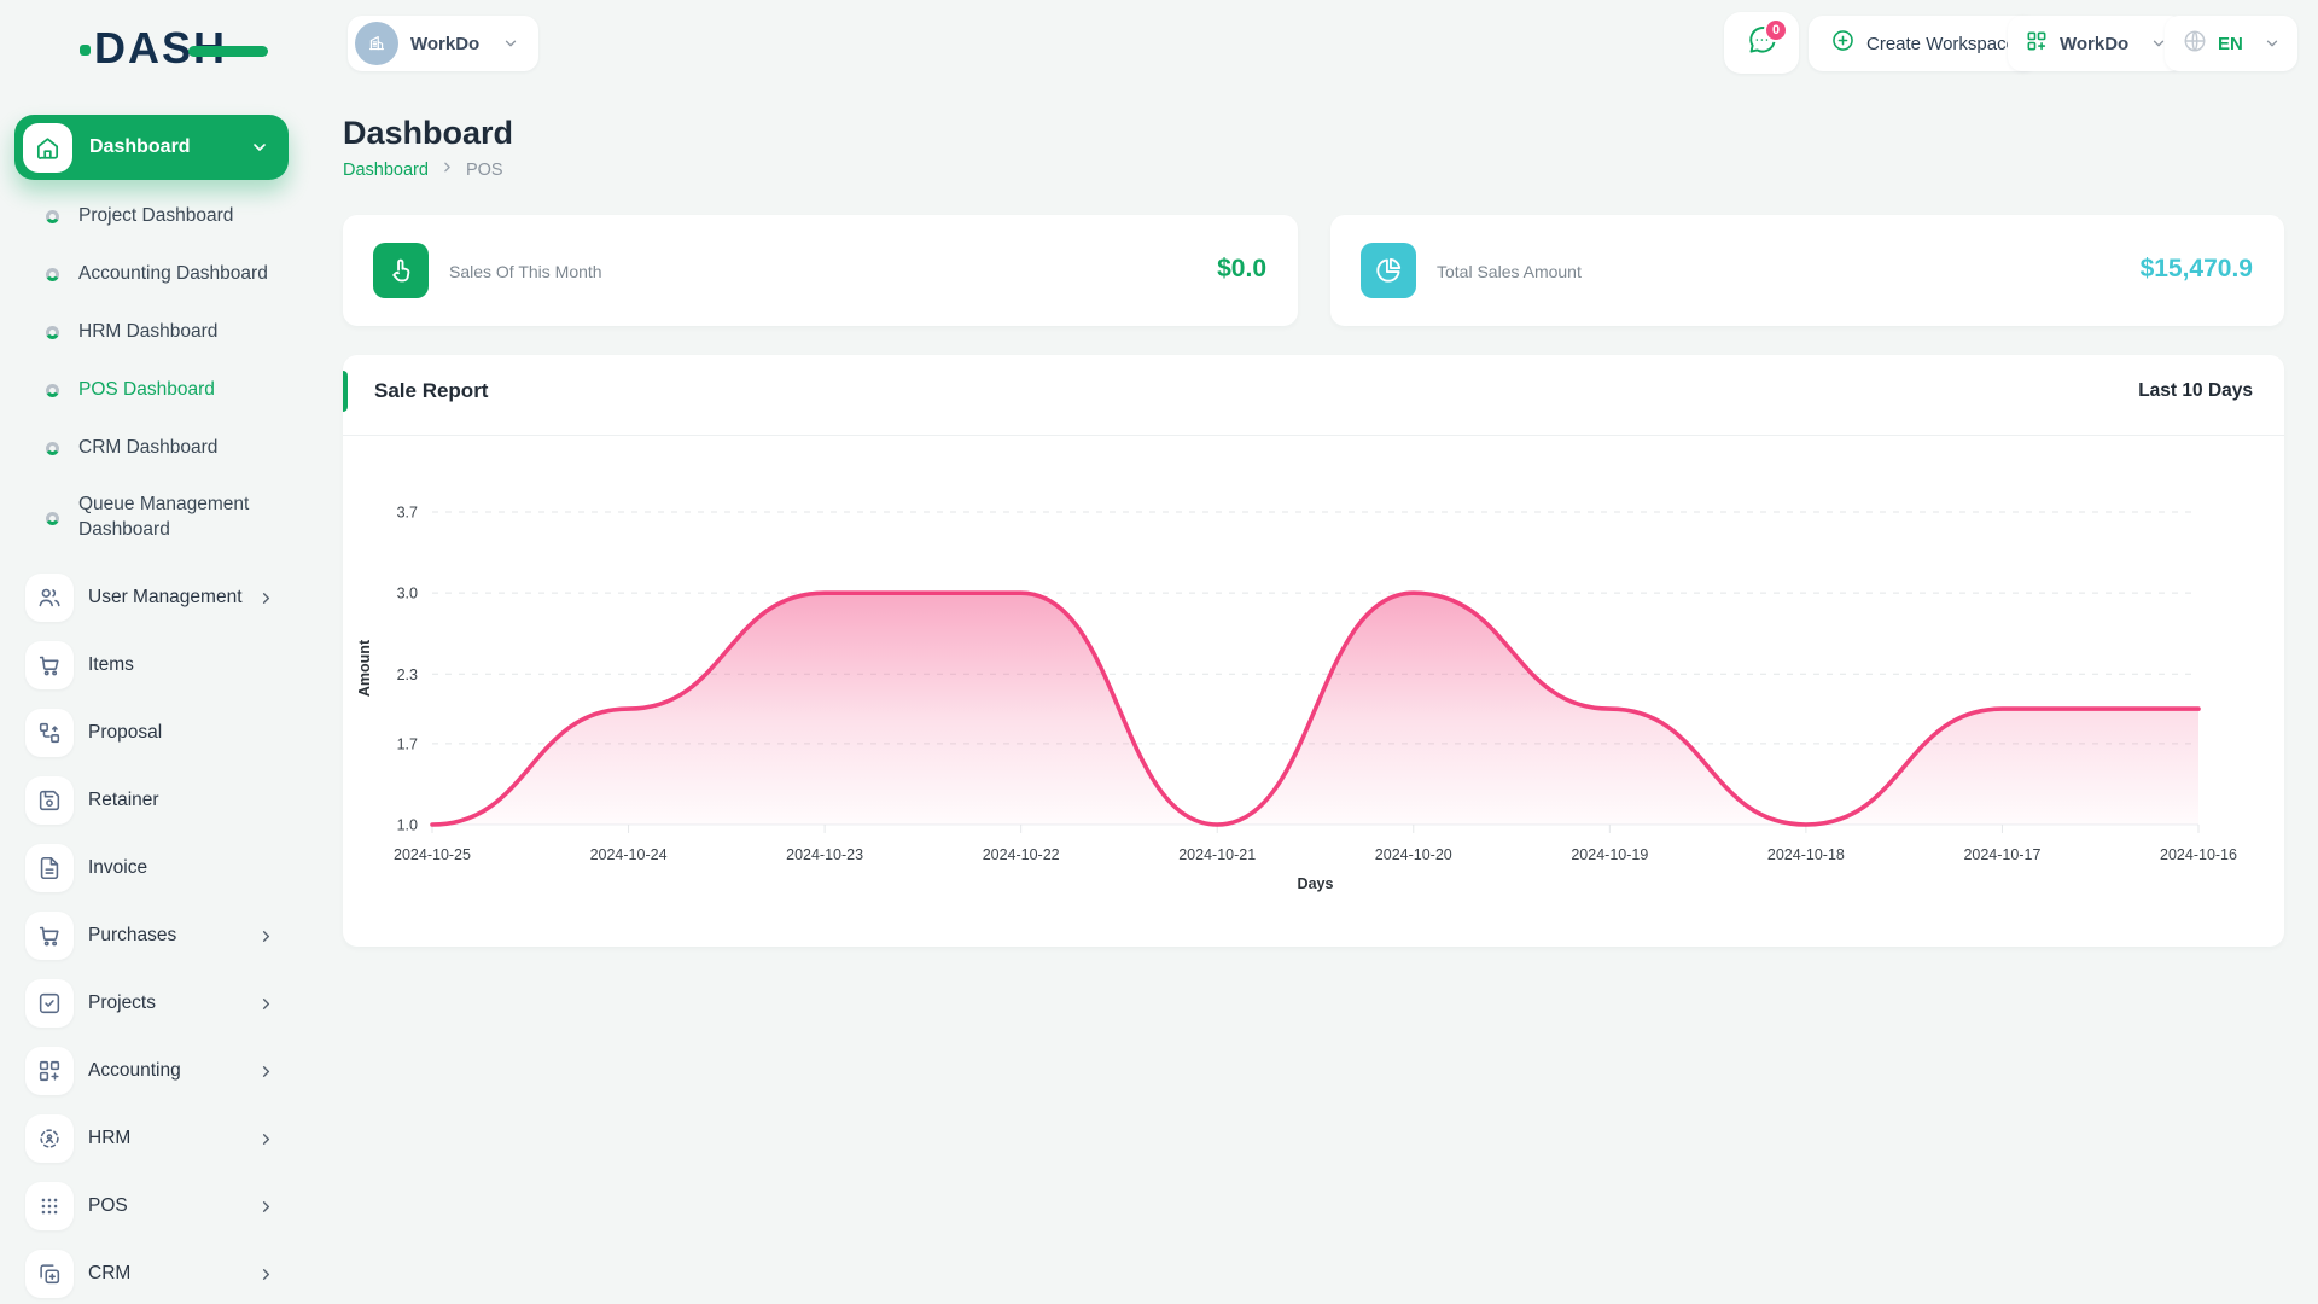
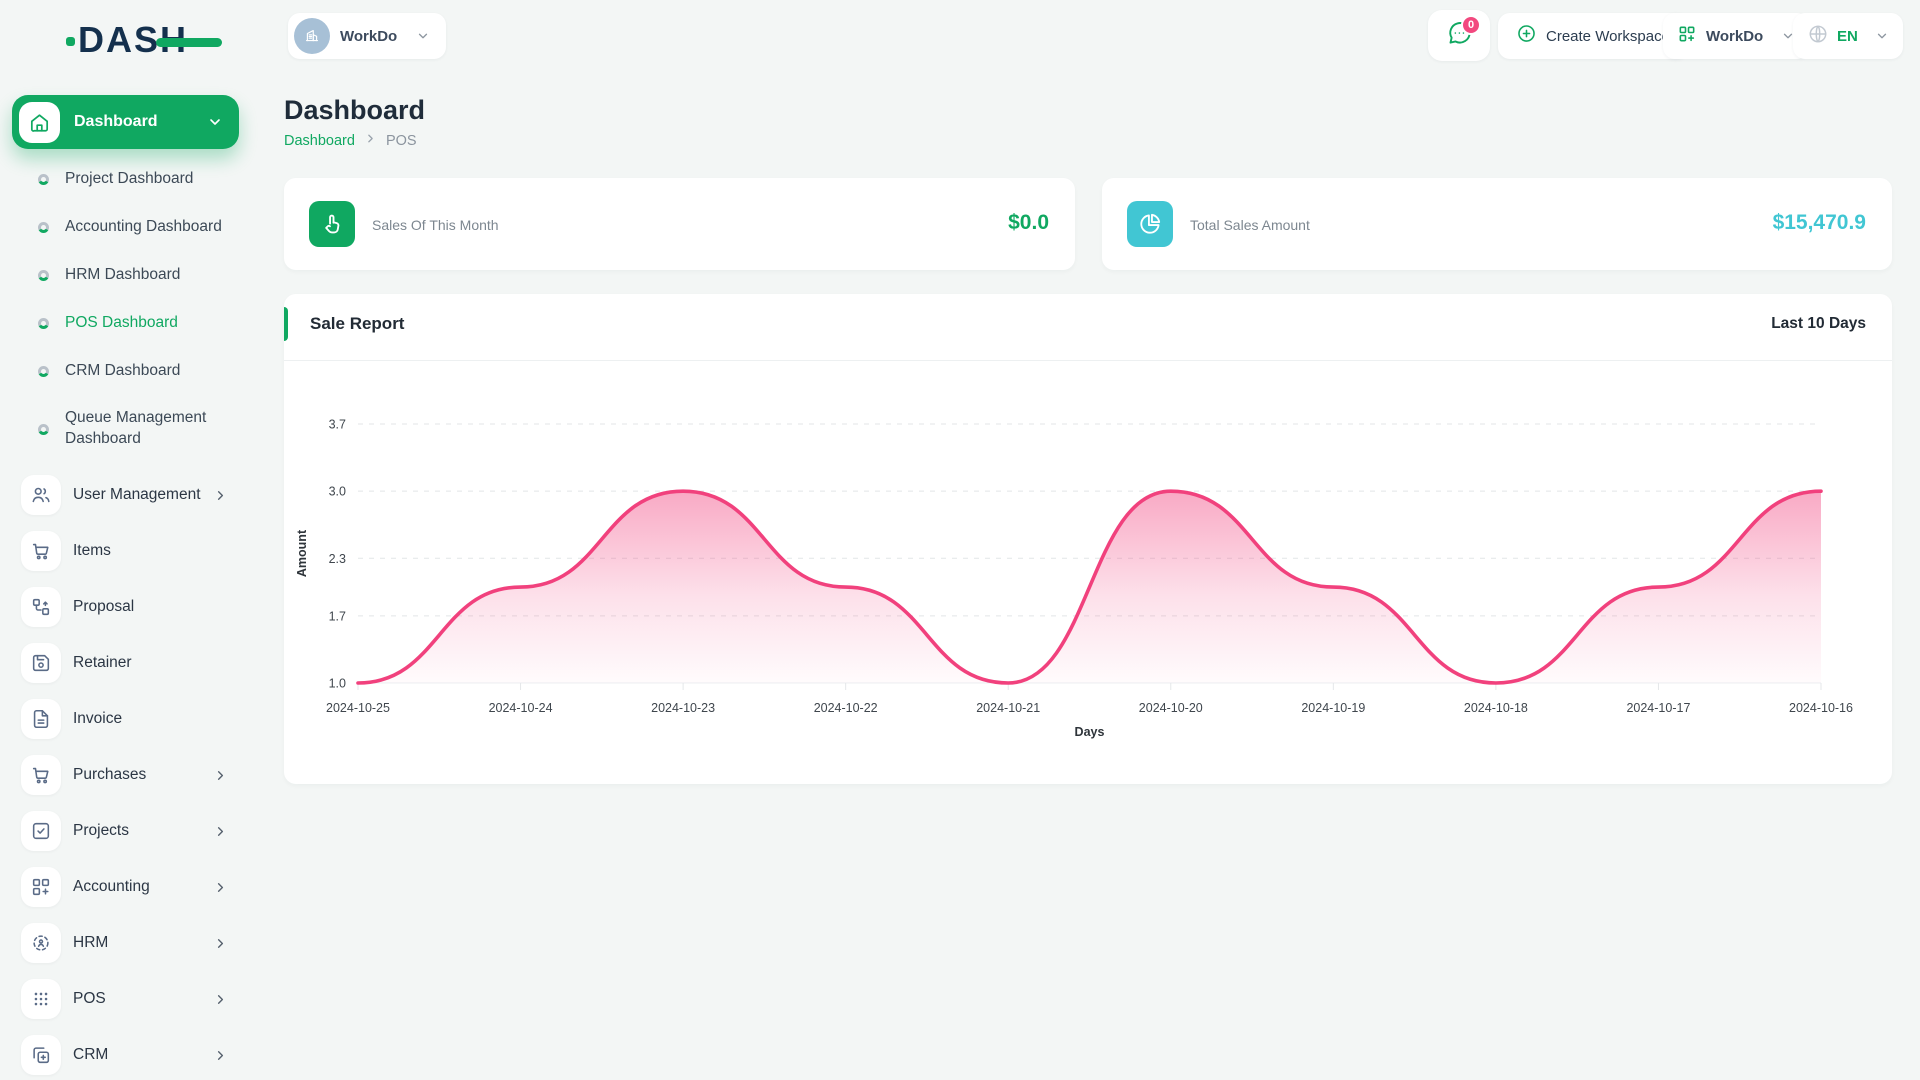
2024-10-22: 3 -> 2
2024-10-16: 2 -> 3
